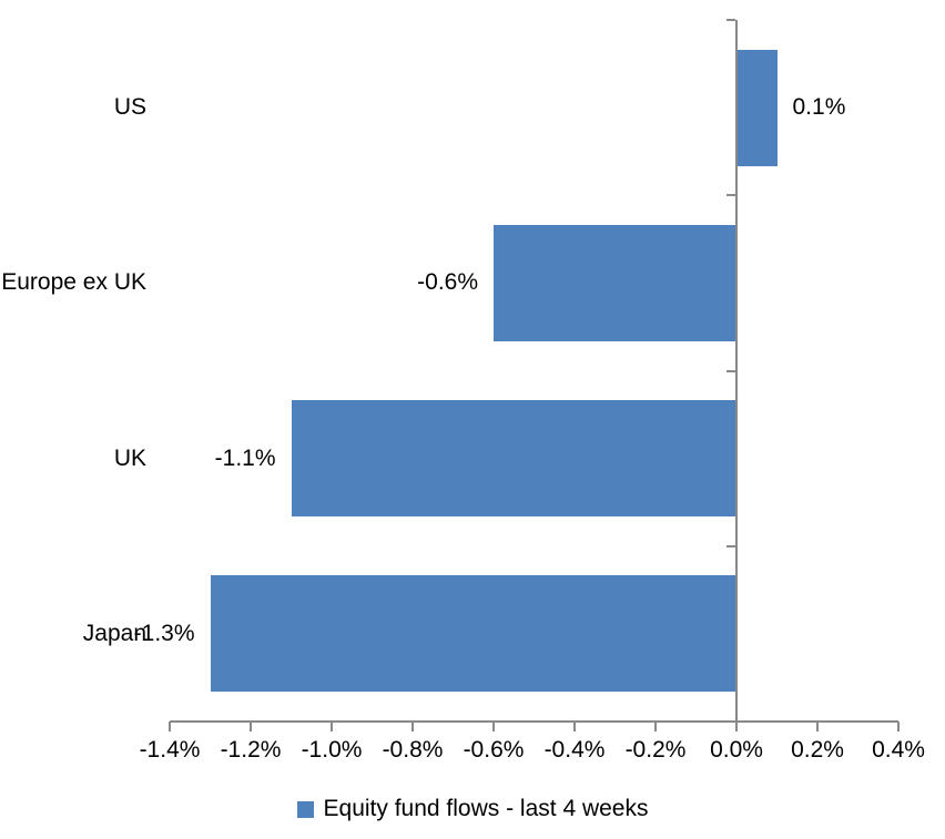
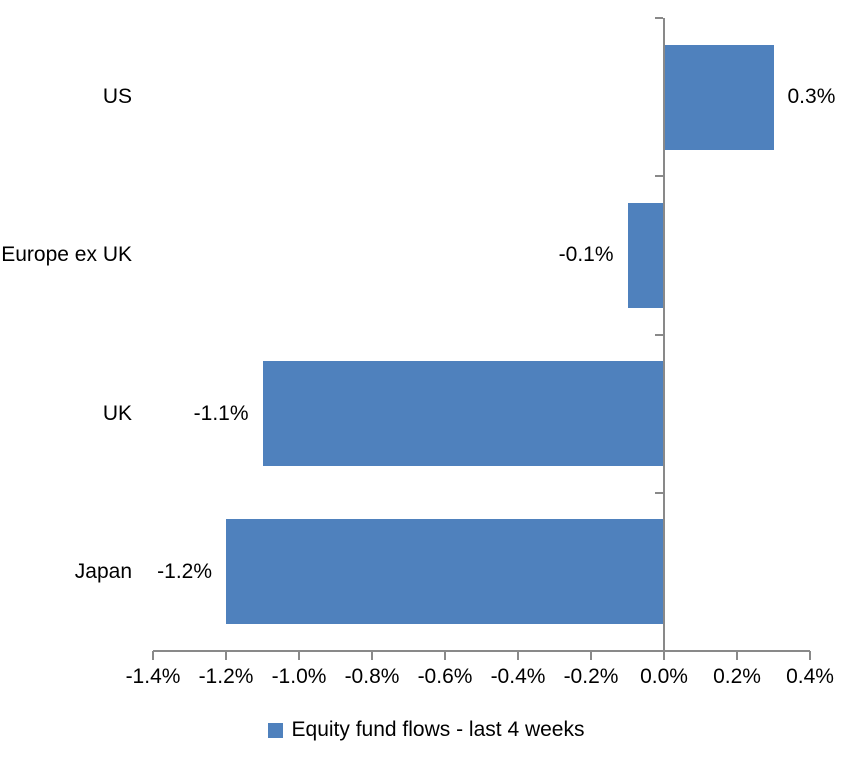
US: 0.1% -> 0.3%
Europe ex UK: -0.6% -> -0.1%
Japan: -1.3% -> -1.2%
